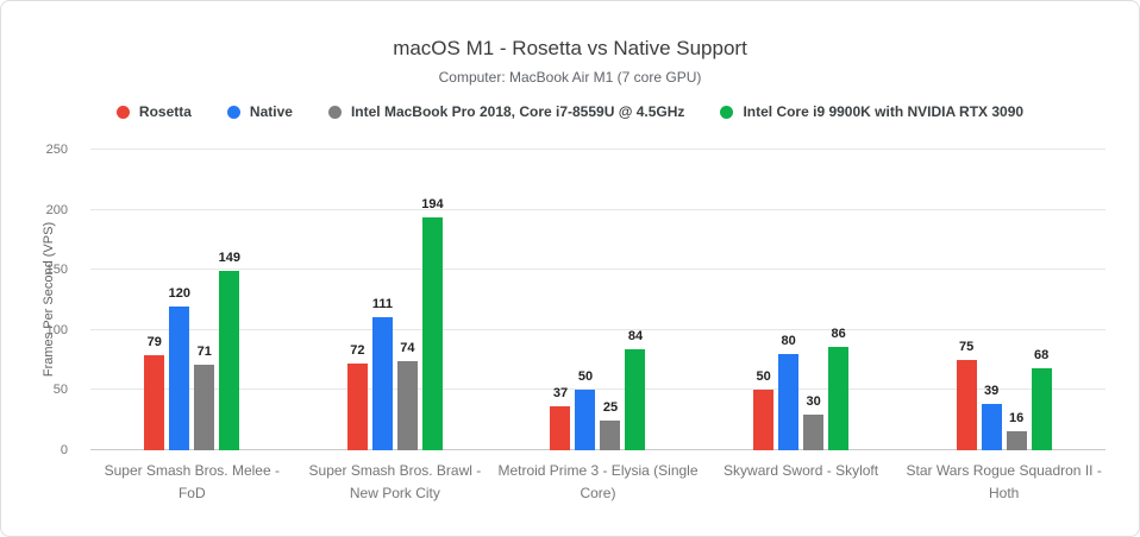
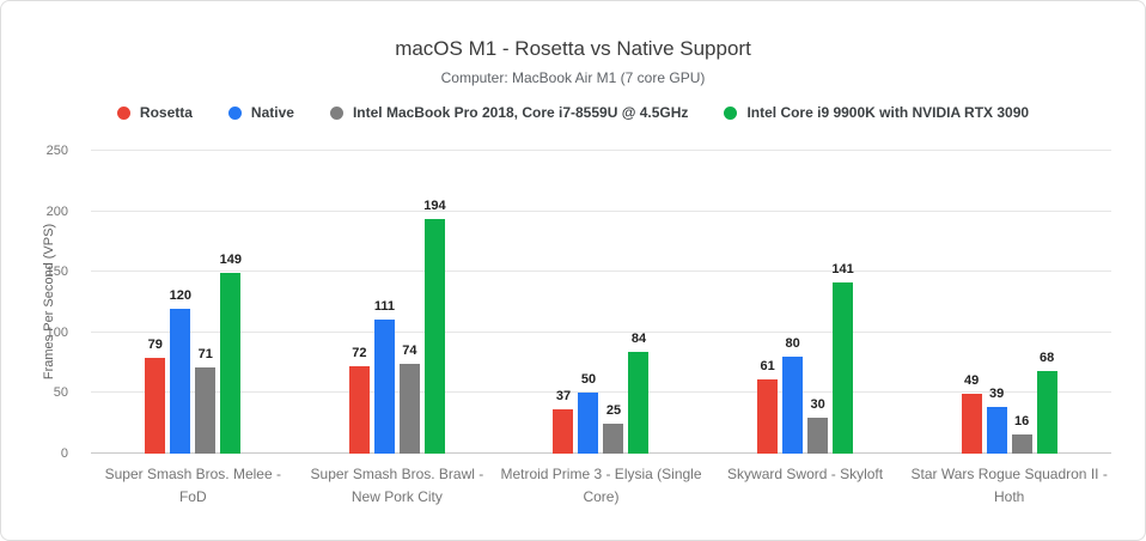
Rosetta/Skyward Sword - Skyloft: 50 -> 61
Intel Core i9 9900K with NVIDIA RTX 3090/Skyward Sword - Skyloft: 86 -> 141
Rosetta/Star Wars Rogue Squadron II - Hoth: 75 -> 49
